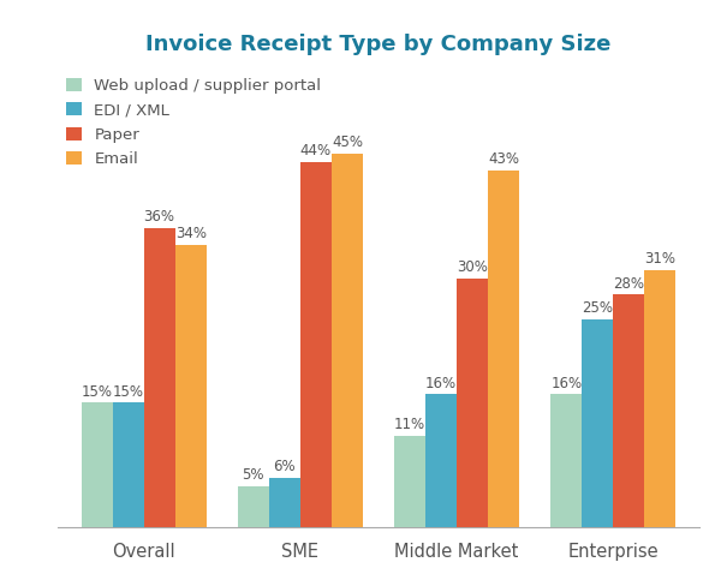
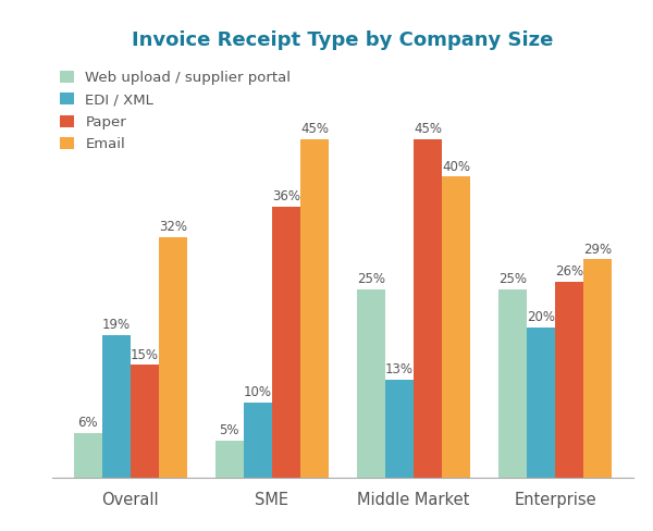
Web upload / supplier portal/Overall: 15% -> 6%
EDI / XML/Overall: 15% -> 19%
Paper/Overall: 36% -> 15%
Email/Overall: 34% -> 32%
EDI / XML/SME: 6% -> 10%
Paper/SME: 44% -> 36%
Web upload / supplier portal/Middle Market: 11% -> 25%
EDI / XML/Middle Market: 16% -> 13%
Paper/Middle Market: 30% -> 45%
Email/Middle Market: 43% -> 40%
Web upload / supplier portal/Enterprise: 16% -> 25%
EDI / XML/Enterprise: 25% -> 20%
Paper/Enterprise: 28% -> 26%
Email/Enterprise: 31% -> 29%
